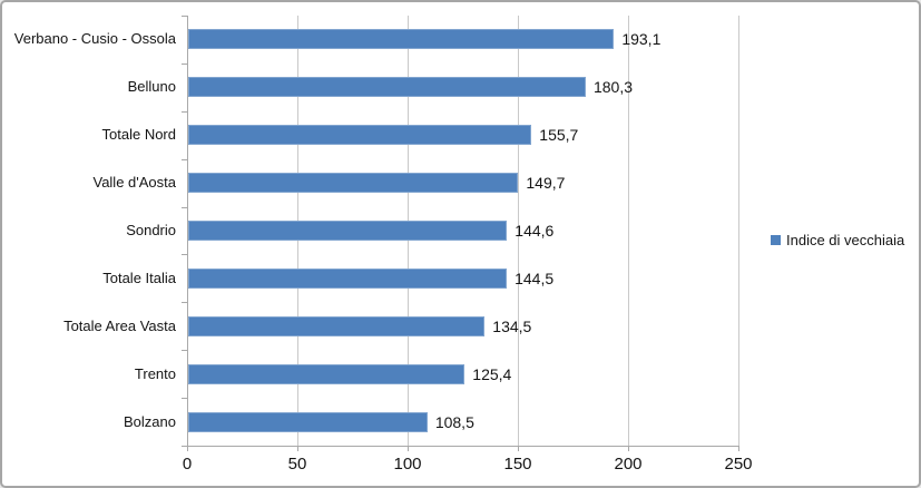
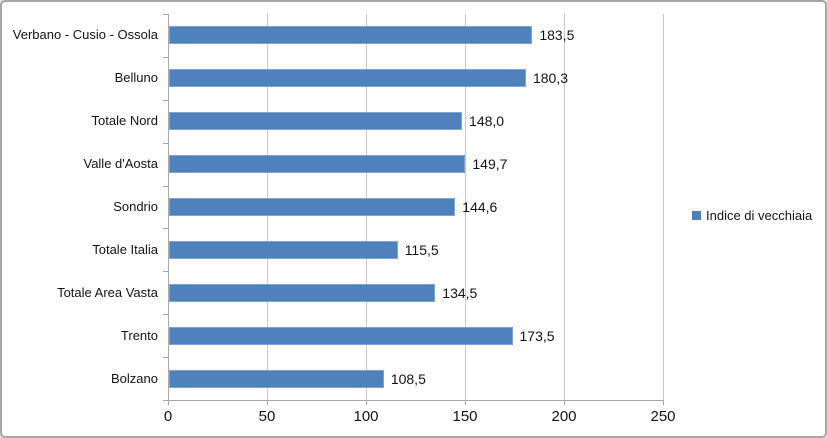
Verbano - Cusio - Ossola: 193,1 -> 183,5
Totale Nord: 155,7 -> 148,0
Totale Italia: 144,5 -> 115,5
Trento: 125,4 -> 173,5
